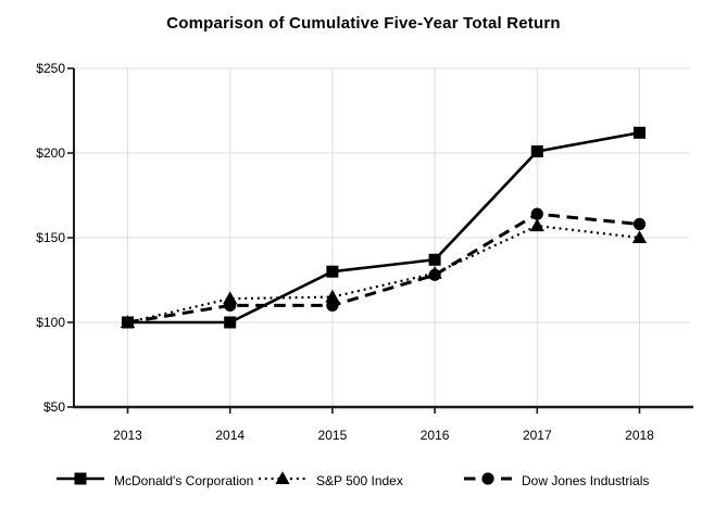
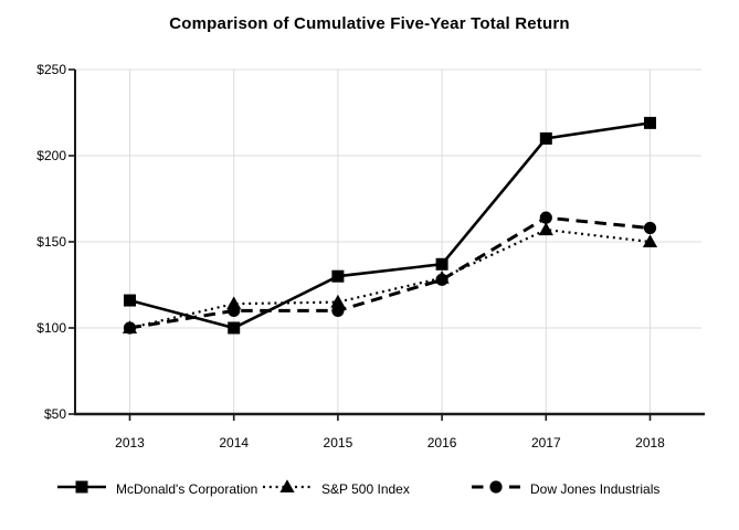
McDonald's Corporation/2013: $100 -> $116
McDonald's Corporation/2017: $201 -> $210
McDonald's Corporation/2018: $212 -> $219
